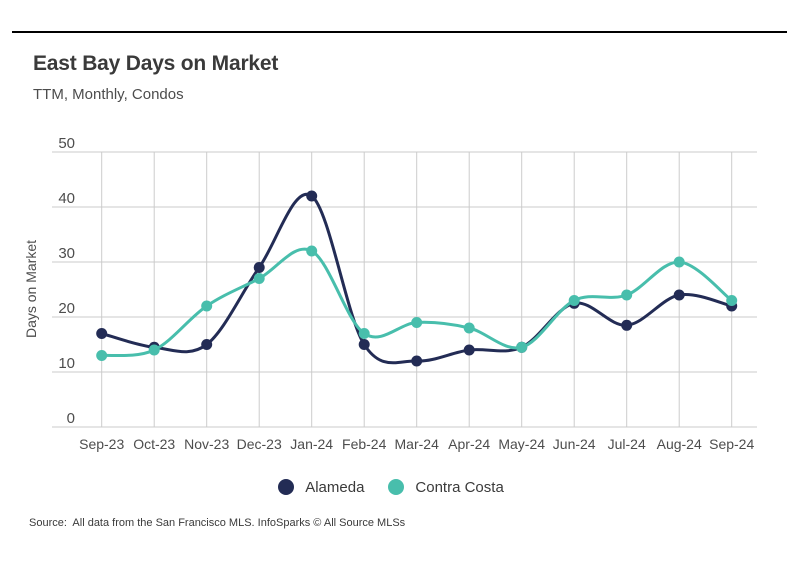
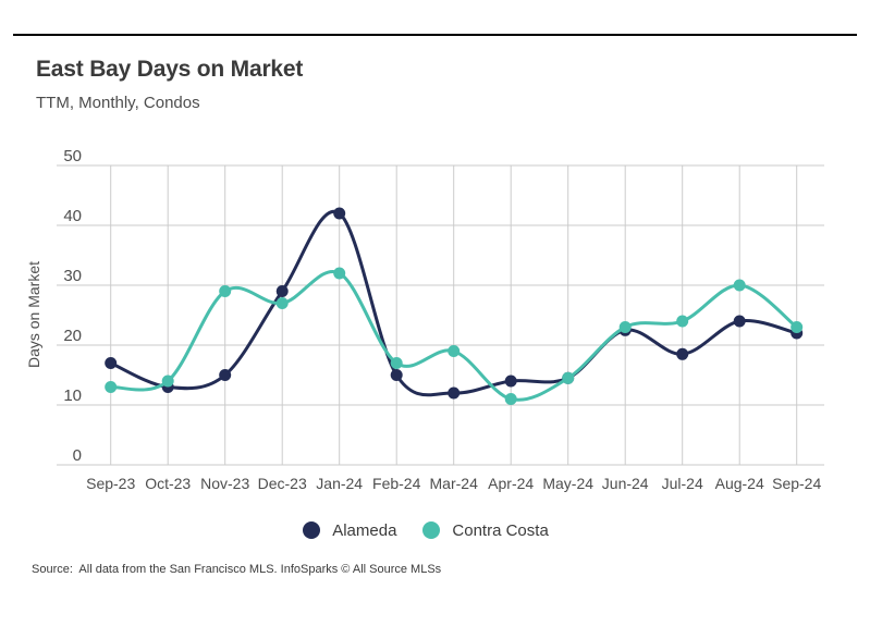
Alameda/Oct-23: 14 -> 13
Contra Costa/Nov-23: 22 -> 29
Contra Costa/Apr-24: 18 -> 11
